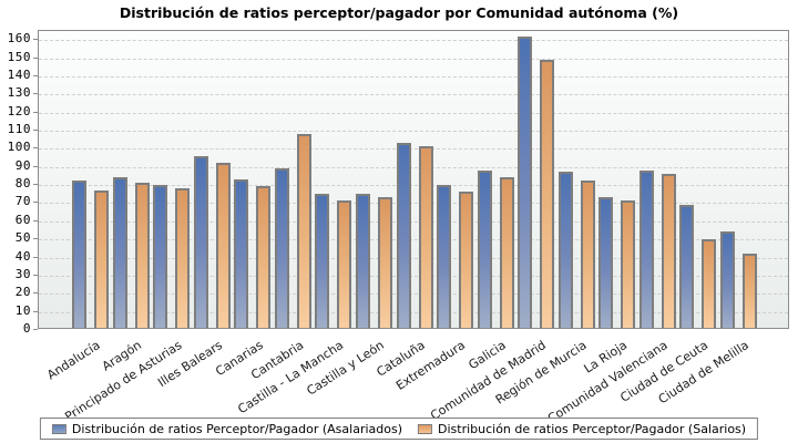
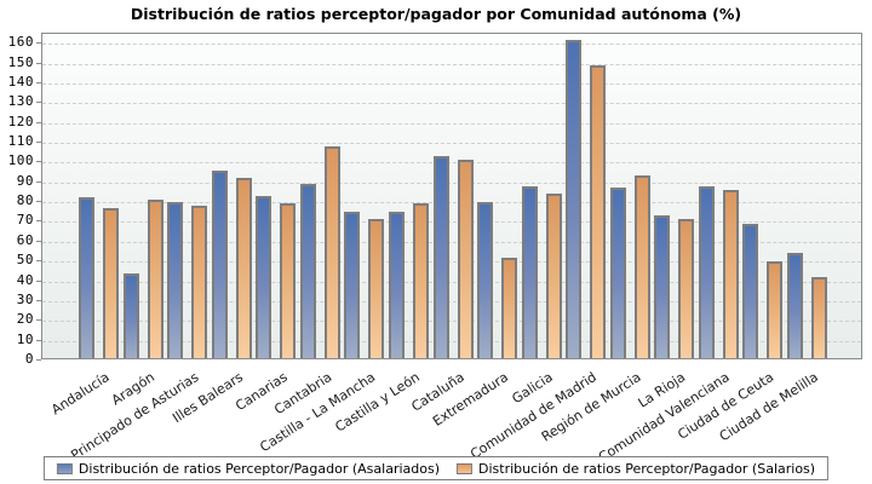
Distribución de ratios Perceptor/Pagador (Asalariados)/Aragón: 83 -> 43
Distribución de ratios Perceptor/Pagador (Salarios)/Castilla y León: 72 -> 78
Distribución de ratios Perceptor/Pagador (Salarios)/Extremadura: 75 -> 51
Distribución de ratios Perceptor/Pagador (Salarios)/Región de Murcia: 81 -> 92
